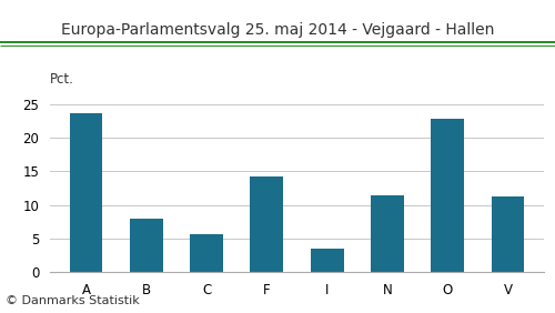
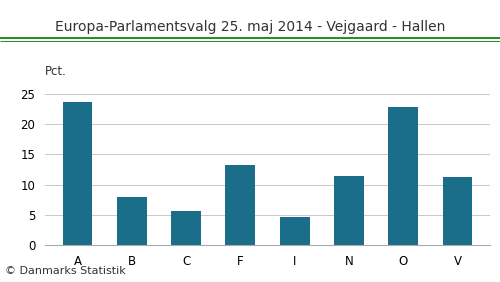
F: 14.3 -> 13.2
I: 3.5 -> 4.6
